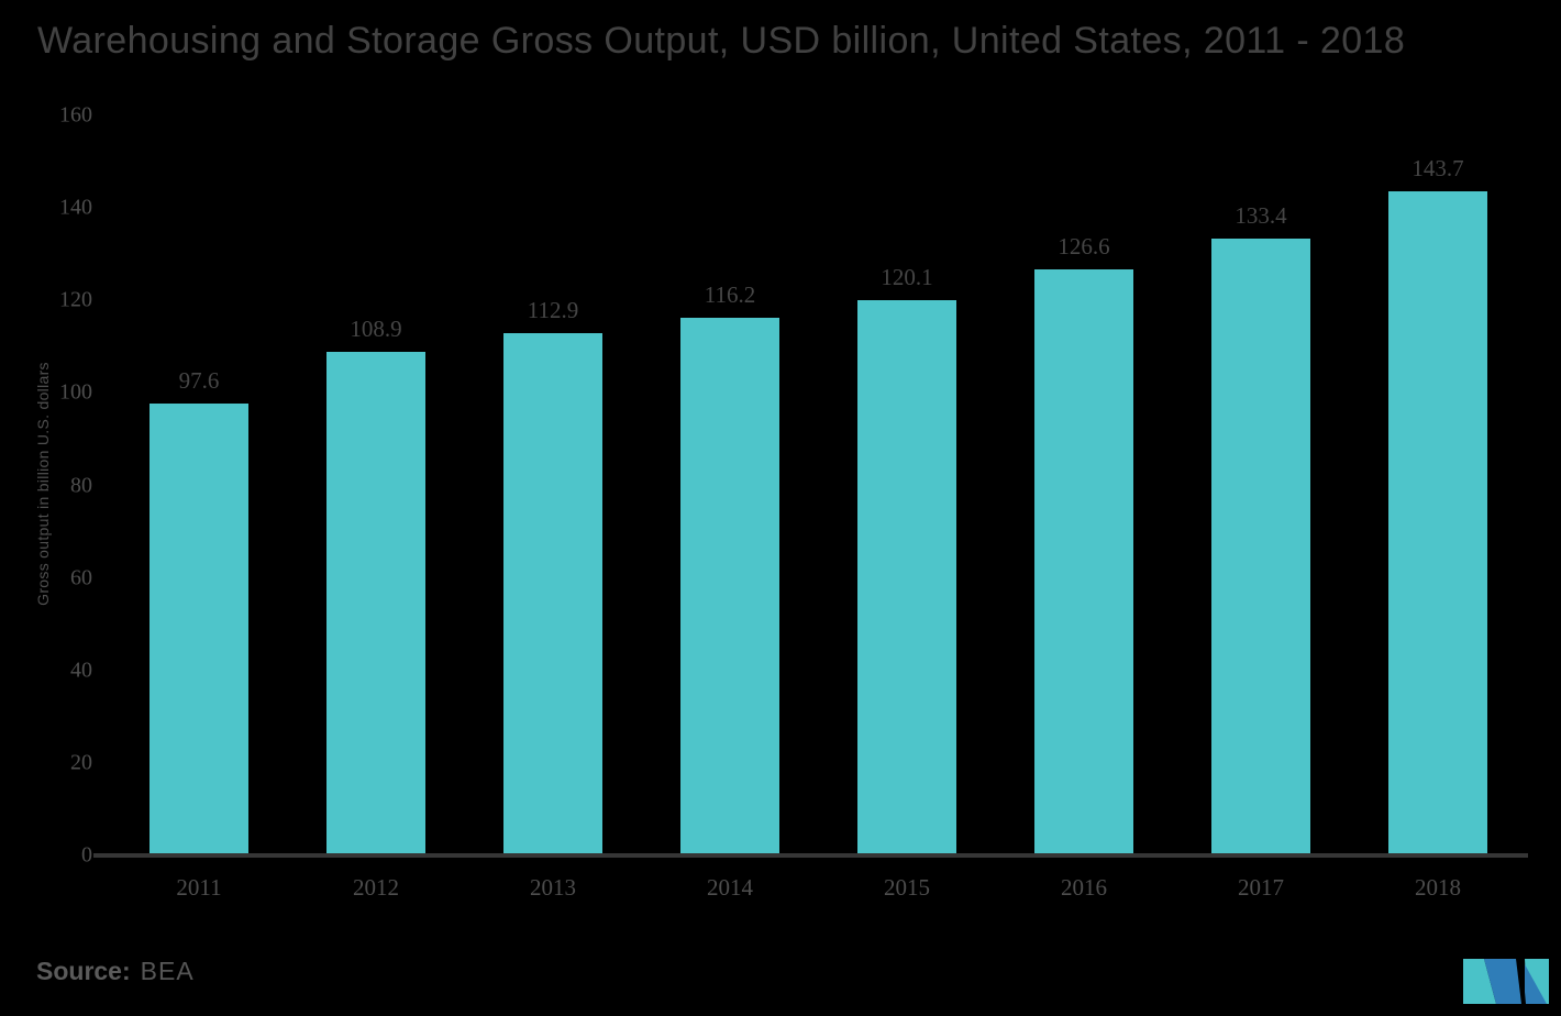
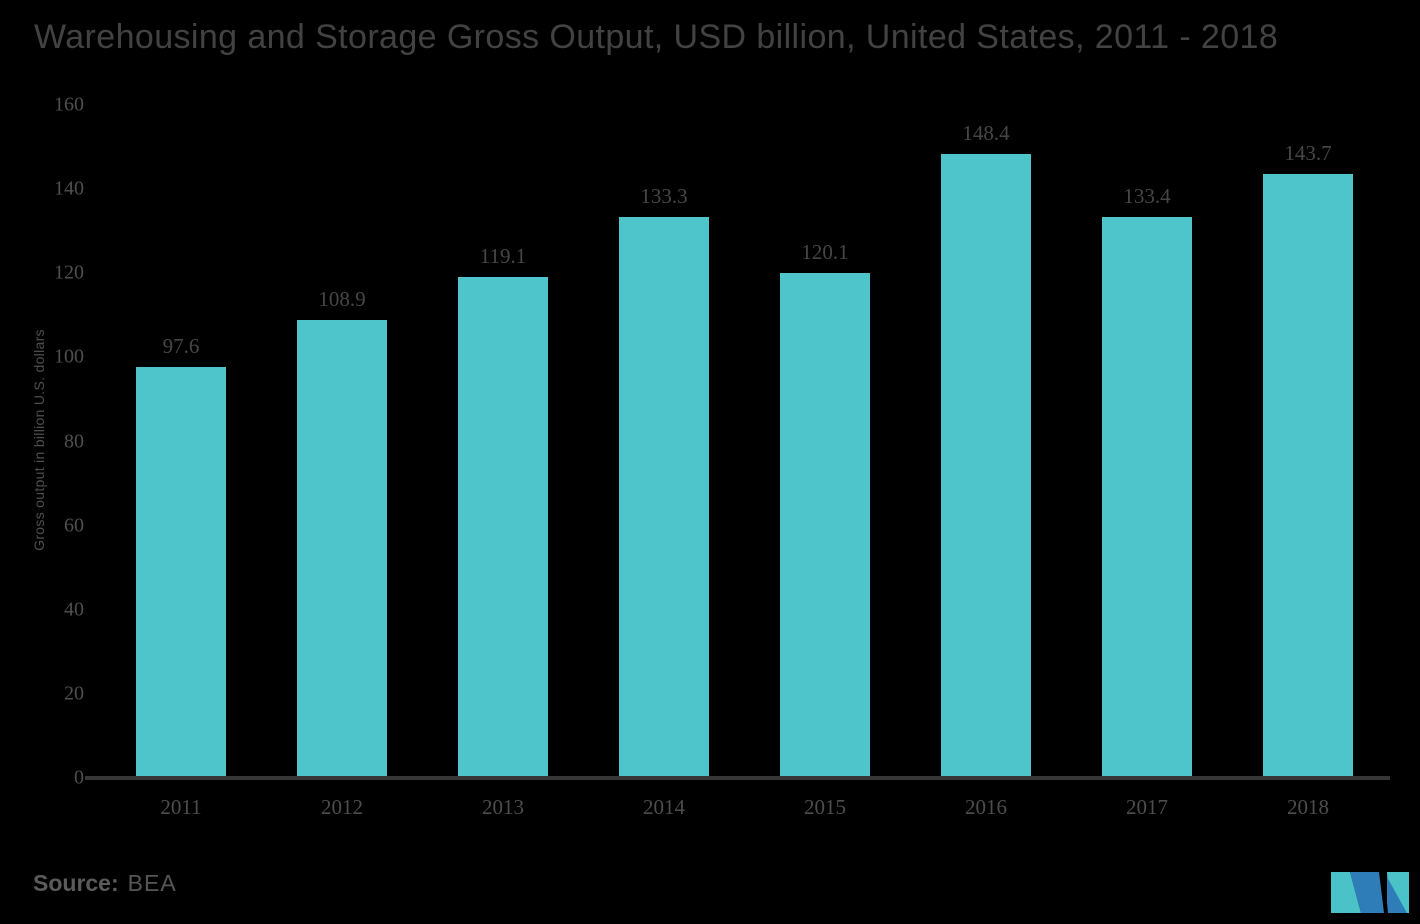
2013: 112.9 -> 119.1
2014: 116.2 -> 133.3
2016: 126.6 -> 148.4
